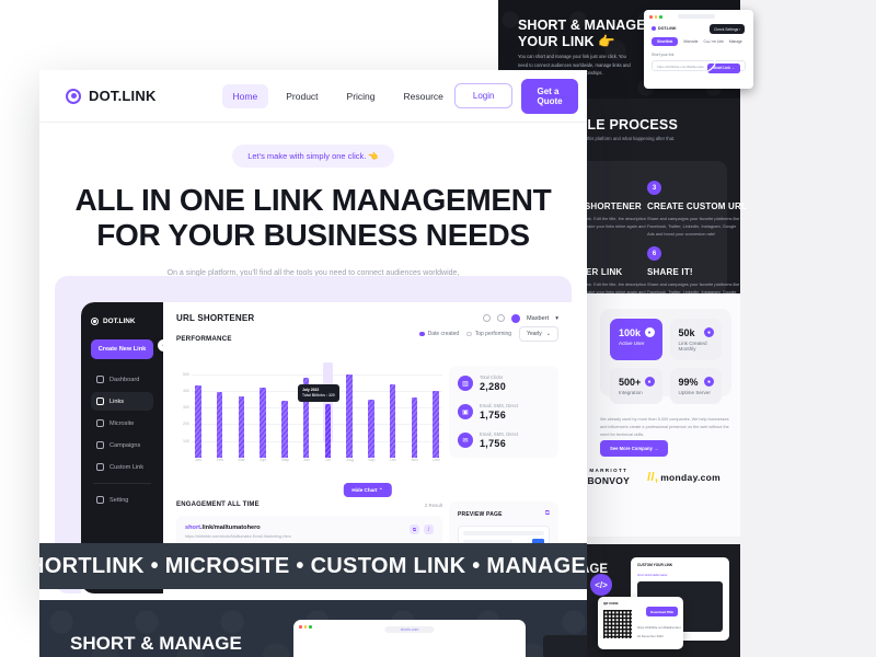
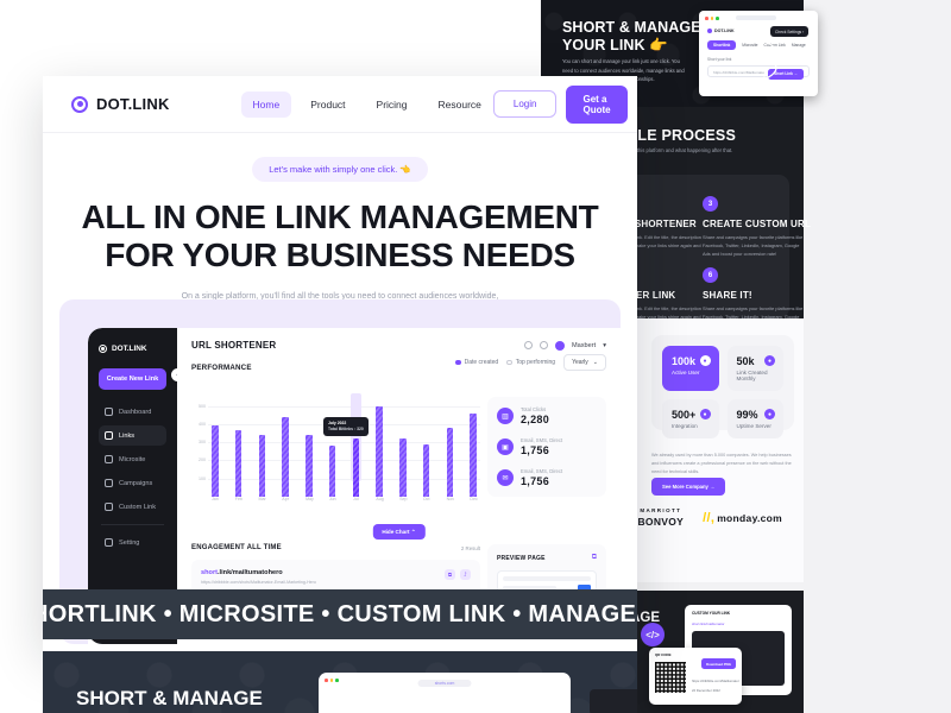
Jan: 430 -> 390
Feb: 390 -> 370
Mar: 370 -> 340
Apr: 420 -> 440
Jun: 480 -> 280
Sep: 350 -> 320
Oct: 440 -> 290
Nov: 360 -> 380
Dec: 400 -> 460
